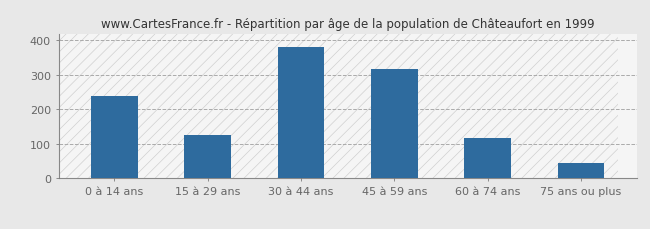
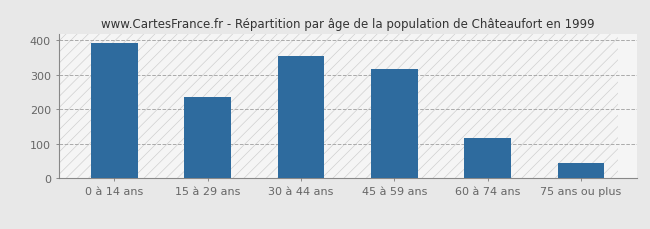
0 à 14 ans: 240 -> 392
15 à 29 ans: 125 -> 236
30 à 44 ans: 380 -> 354
